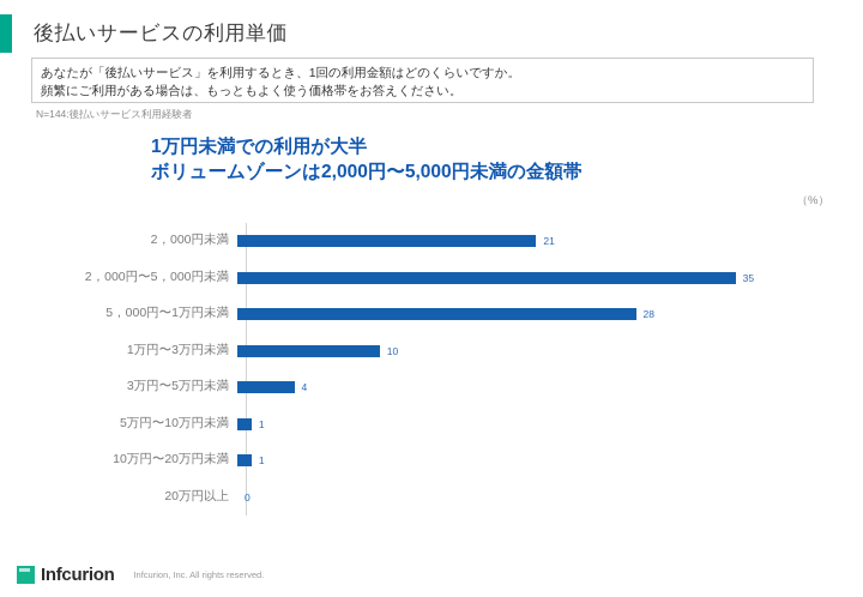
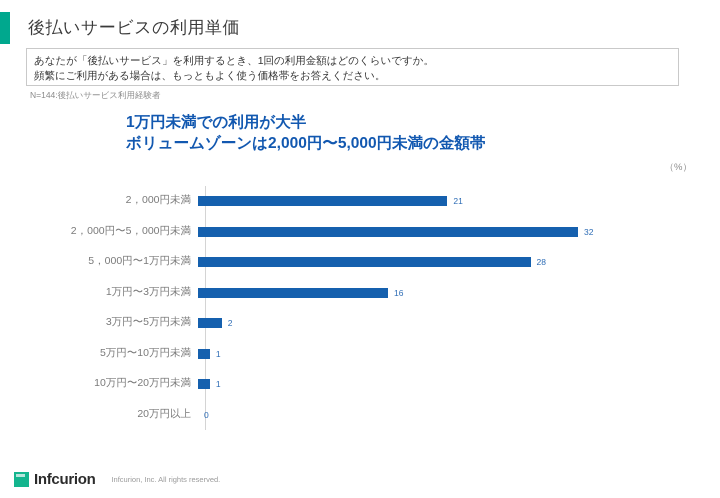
2，000円〜5，000円未満: 35 -> 32
1万円〜3万円未満: 10 -> 16
3万円〜5万円未満: 4 -> 2
